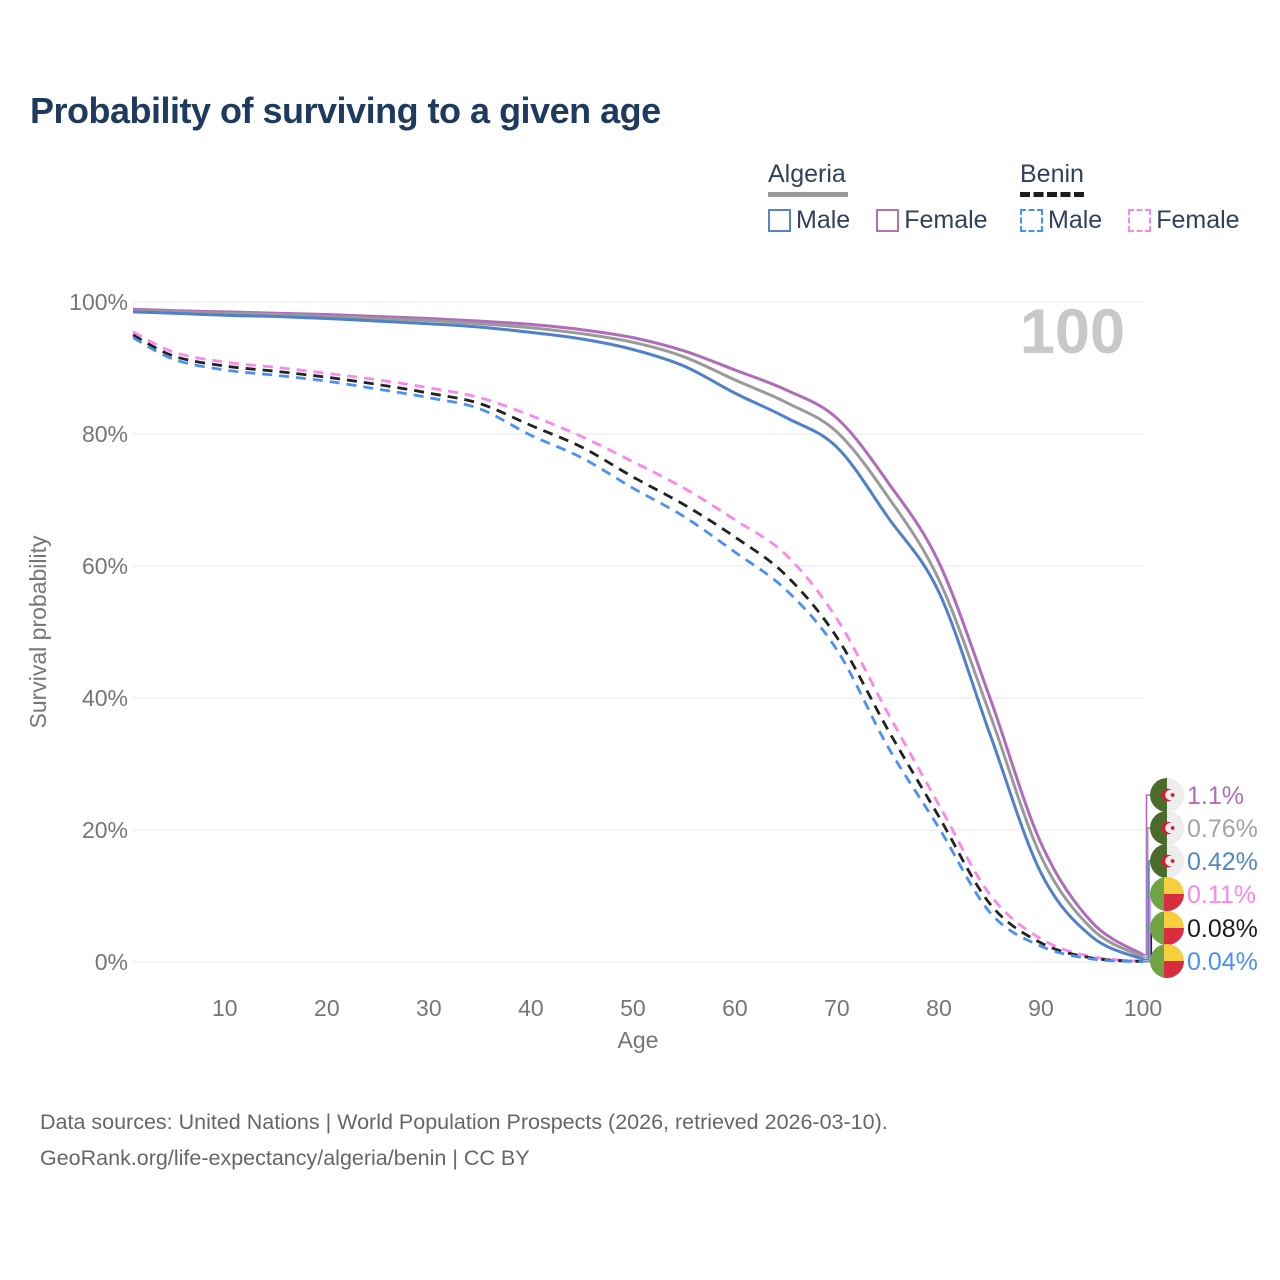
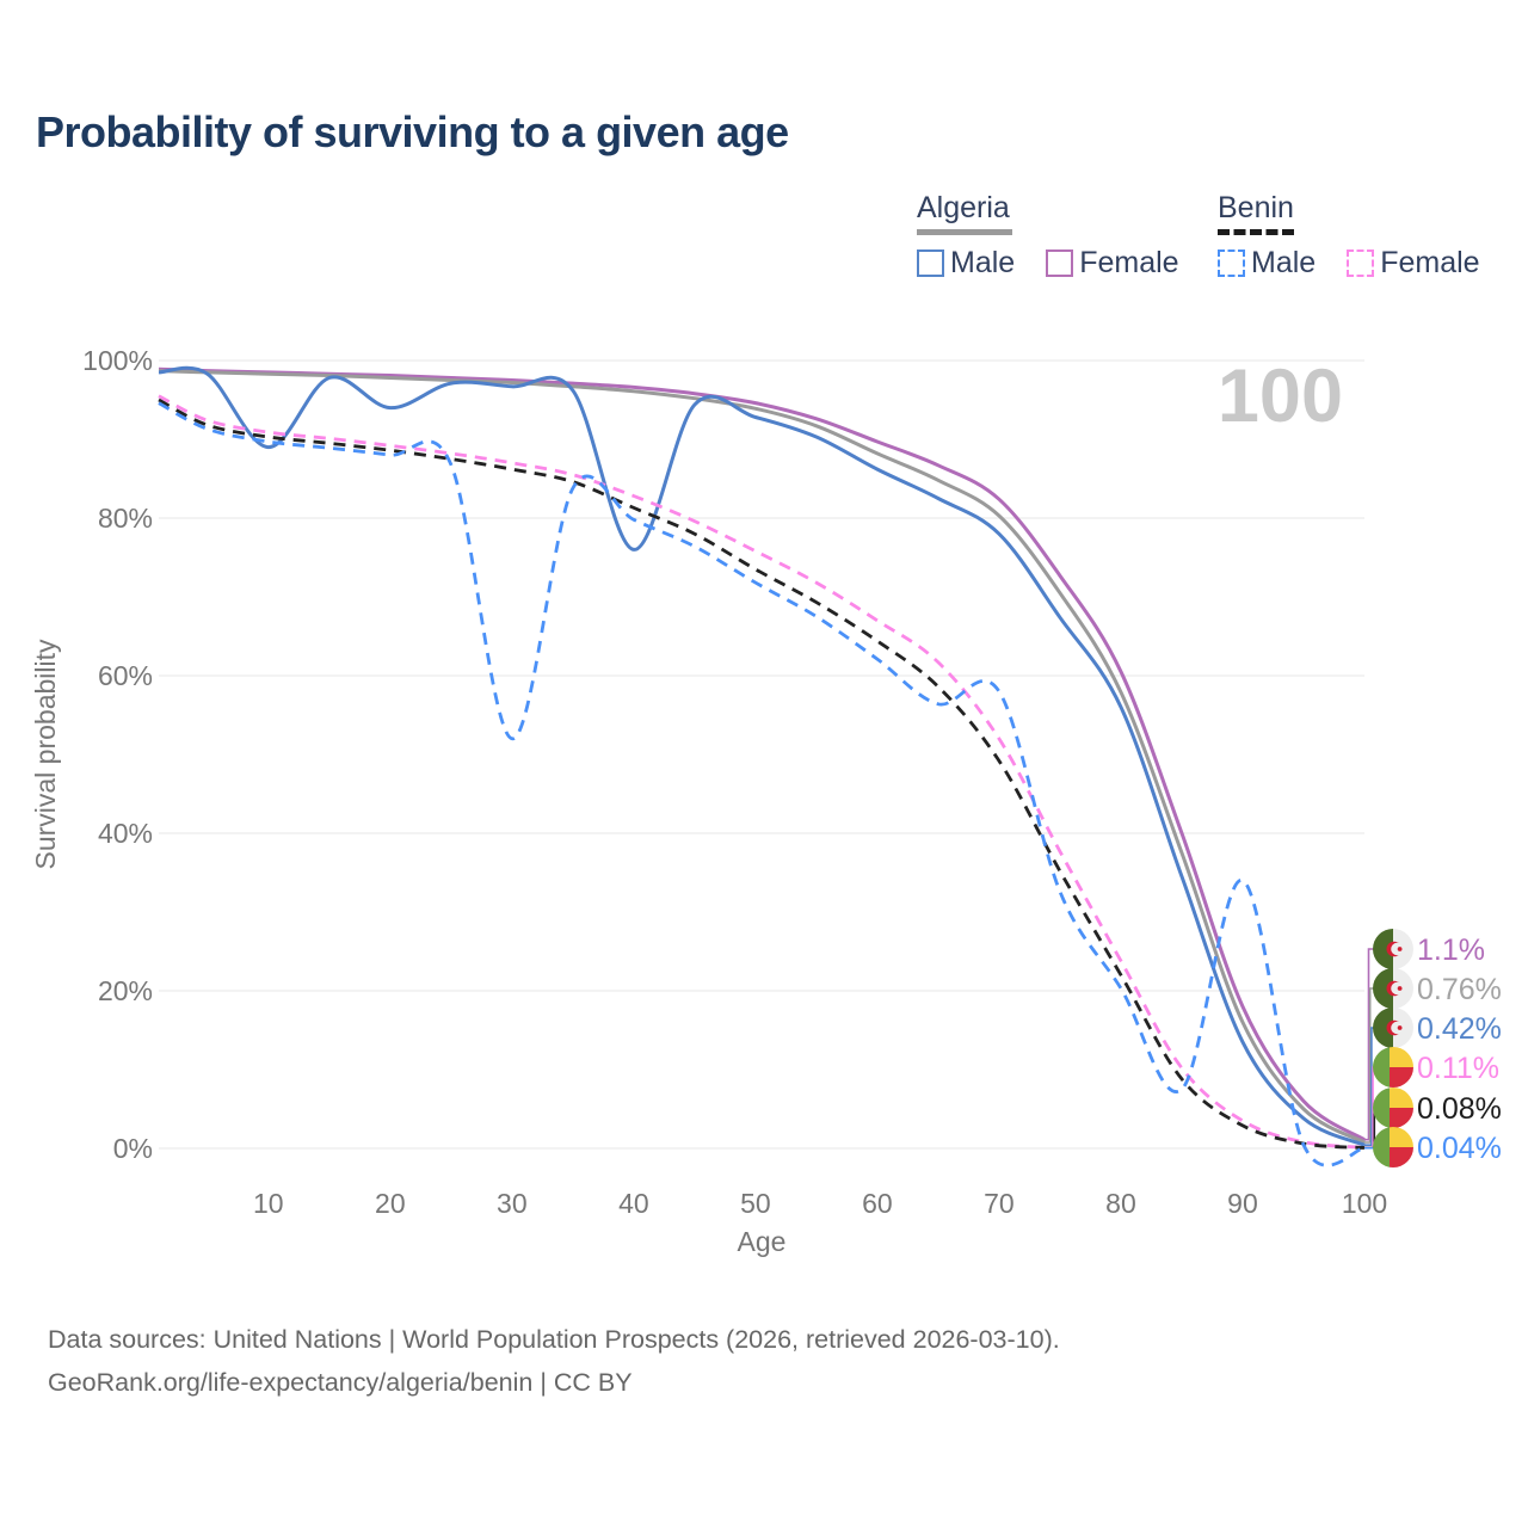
Algeria Male/10: 98% -> 89%
Algeria Male/20: 98% -> 94%
Benin Male/30: 86% -> 52%
Algeria Male/40: 95% -> 76%
Benin Male/70: 47% -> 58%
Benin Male/90: 2% -> 34%
